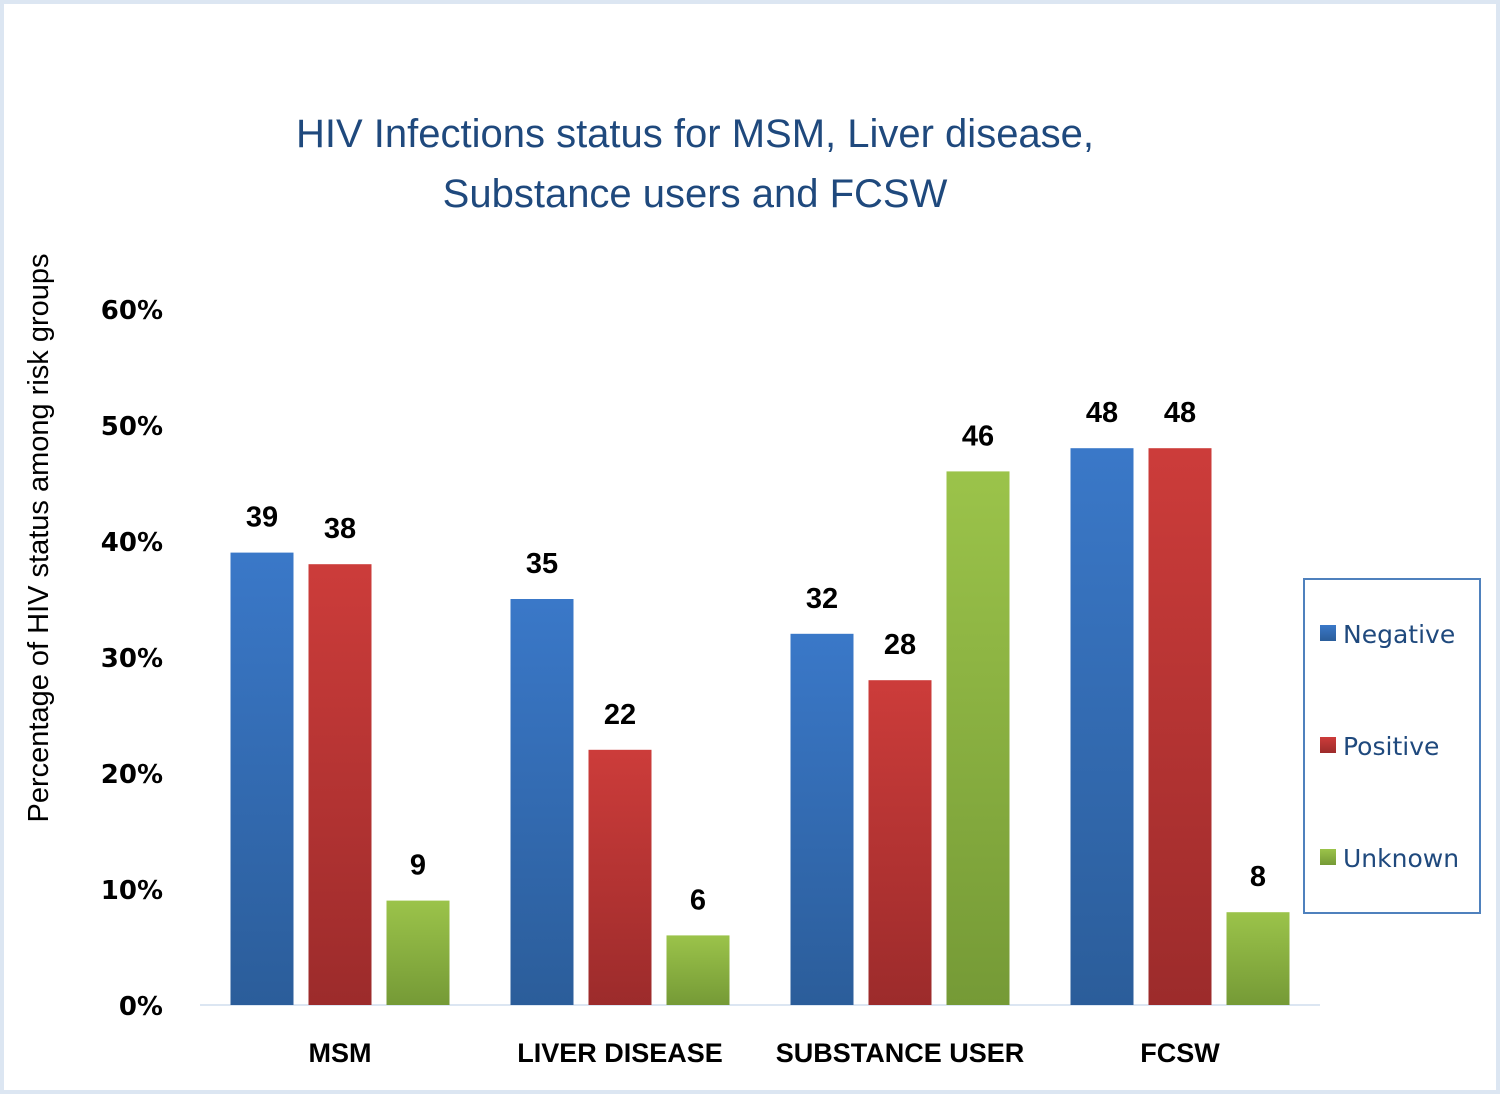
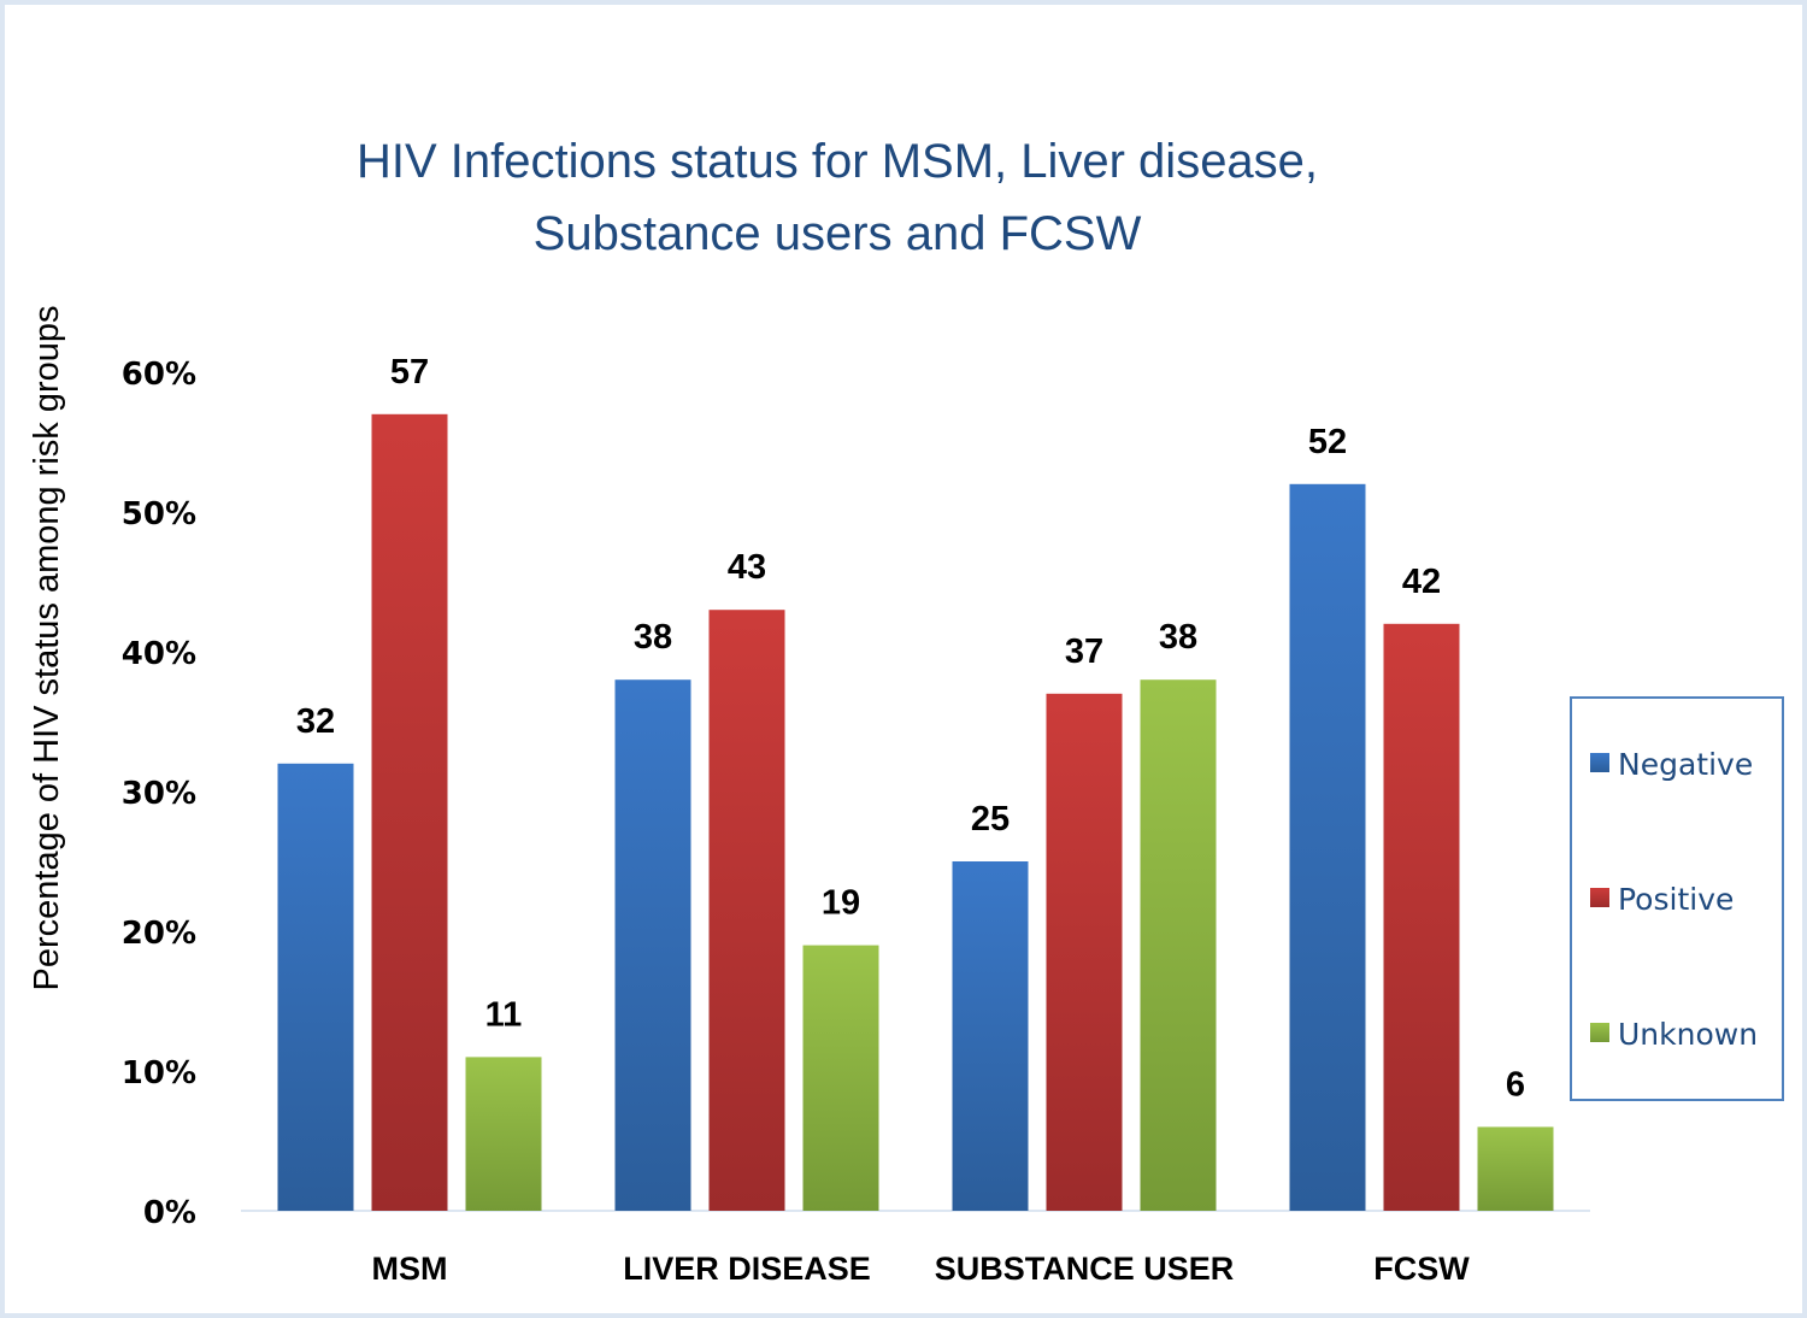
Negative/MSM: 39 -> 32
Positive/MSM: 38 -> 57
Unknown/MSM: 9 -> 11
Negative/LIVER DISEASE: 35 -> 38
Positive/LIVER DISEASE: 22 -> 43
Unknown/LIVER DISEASE: 6 -> 19
Negative/SUBSTANCE USER: 32 -> 25
Positive/SUBSTANCE USER: 28 -> 37
Unknown/SUBSTANCE USER: 46 -> 38
Negative/FCSW: 48 -> 52
Positive/FCSW: 48 -> 42
Unknown/FCSW: 8 -> 6
